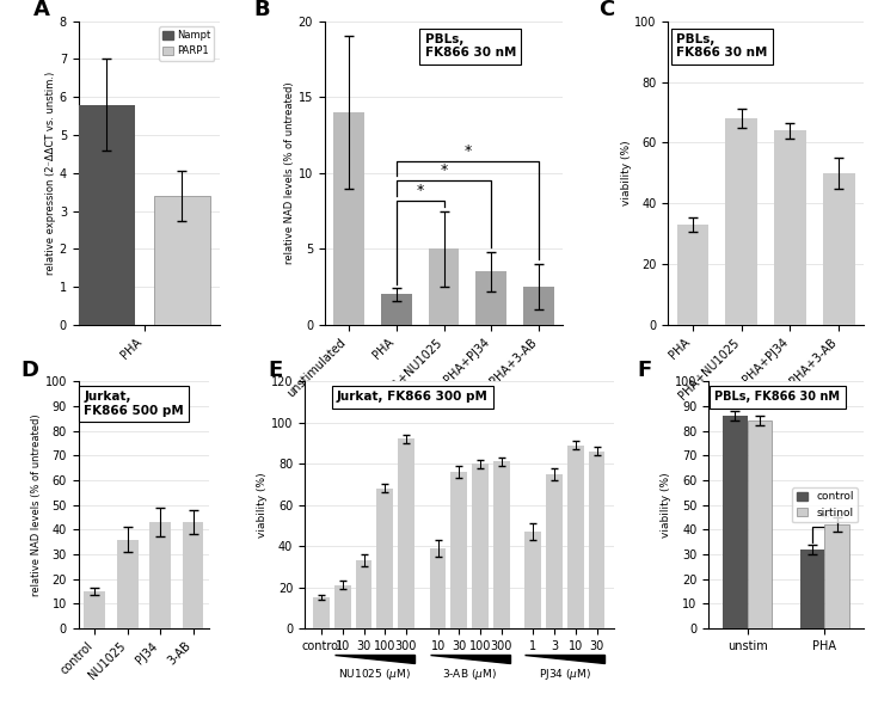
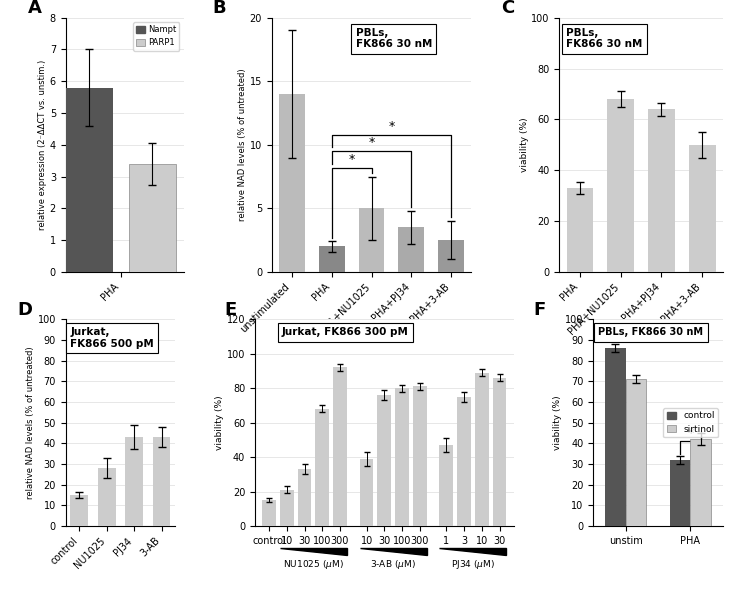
NU1025: 36 -> 28
sirtinol/unstim: 84 -> 71
